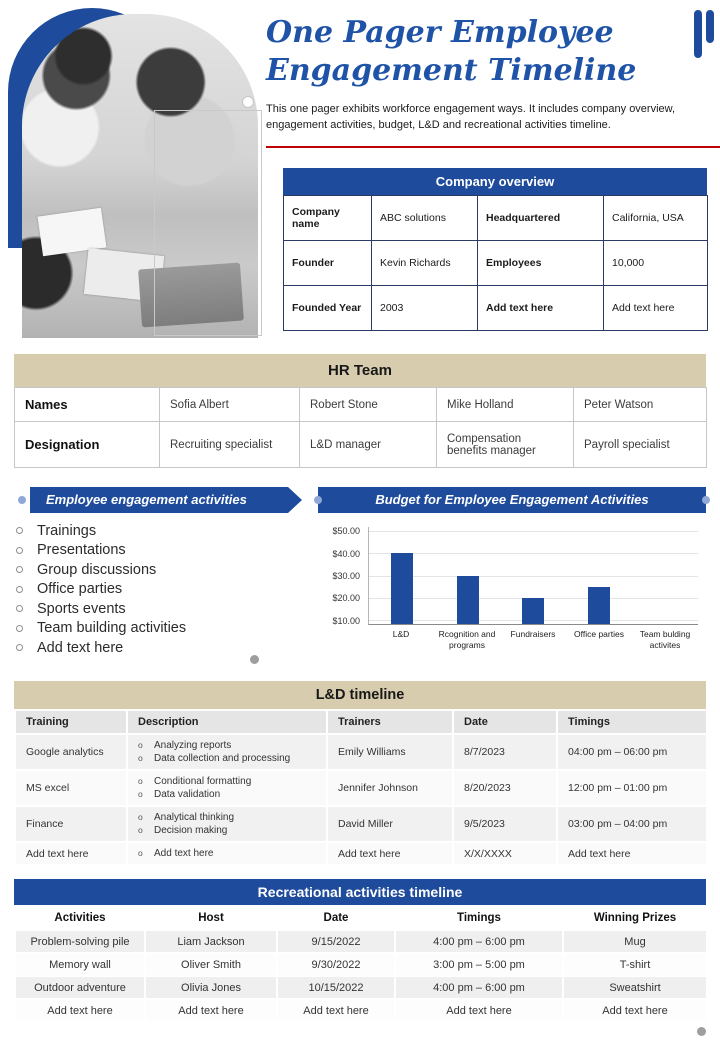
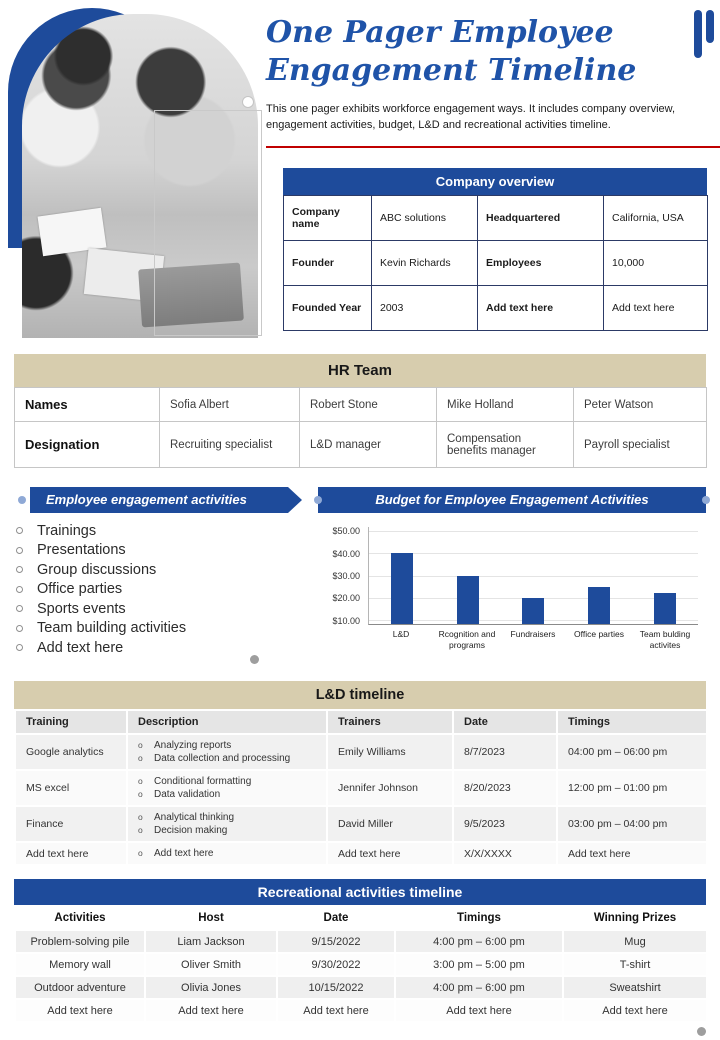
Team bulding activites: $5 -> $22
